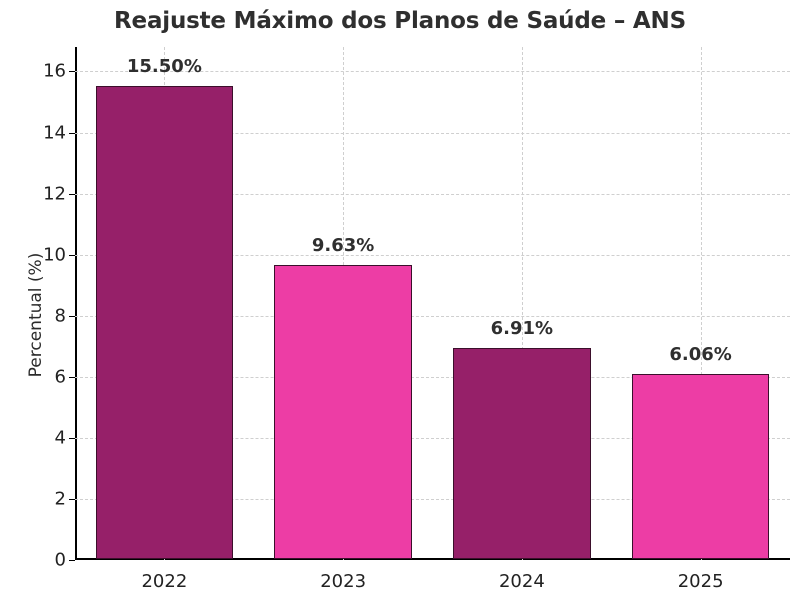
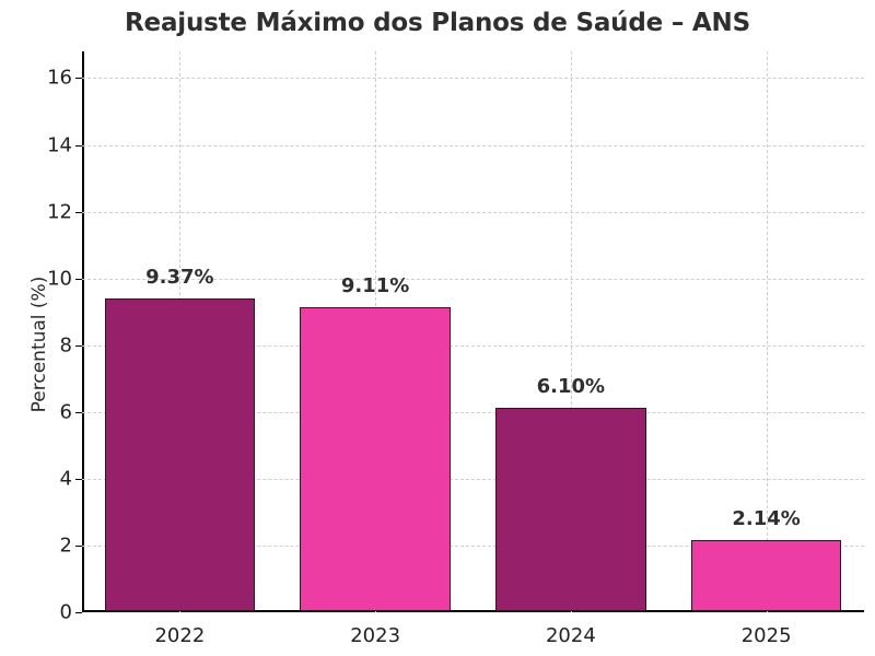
2022: 15.50% -> 9.37%
2023: 9.63% -> 9.11%
2024: 6.91% -> 6.10%
2025: 6.06% -> 2.14%
